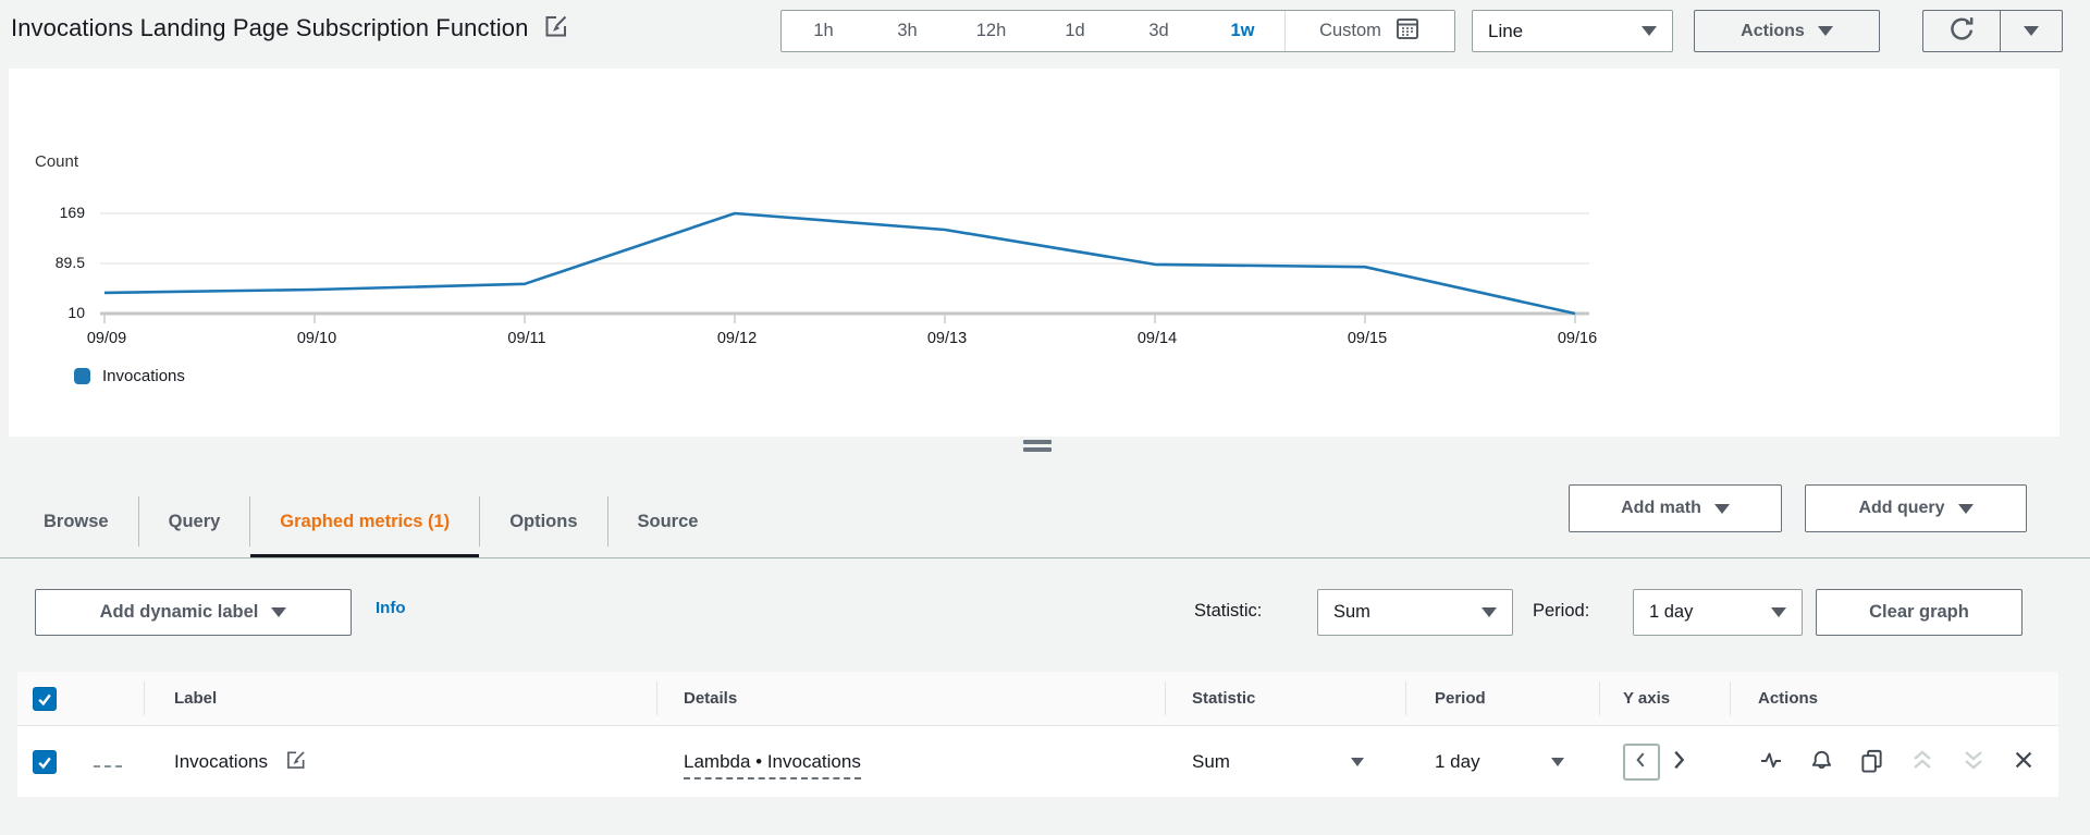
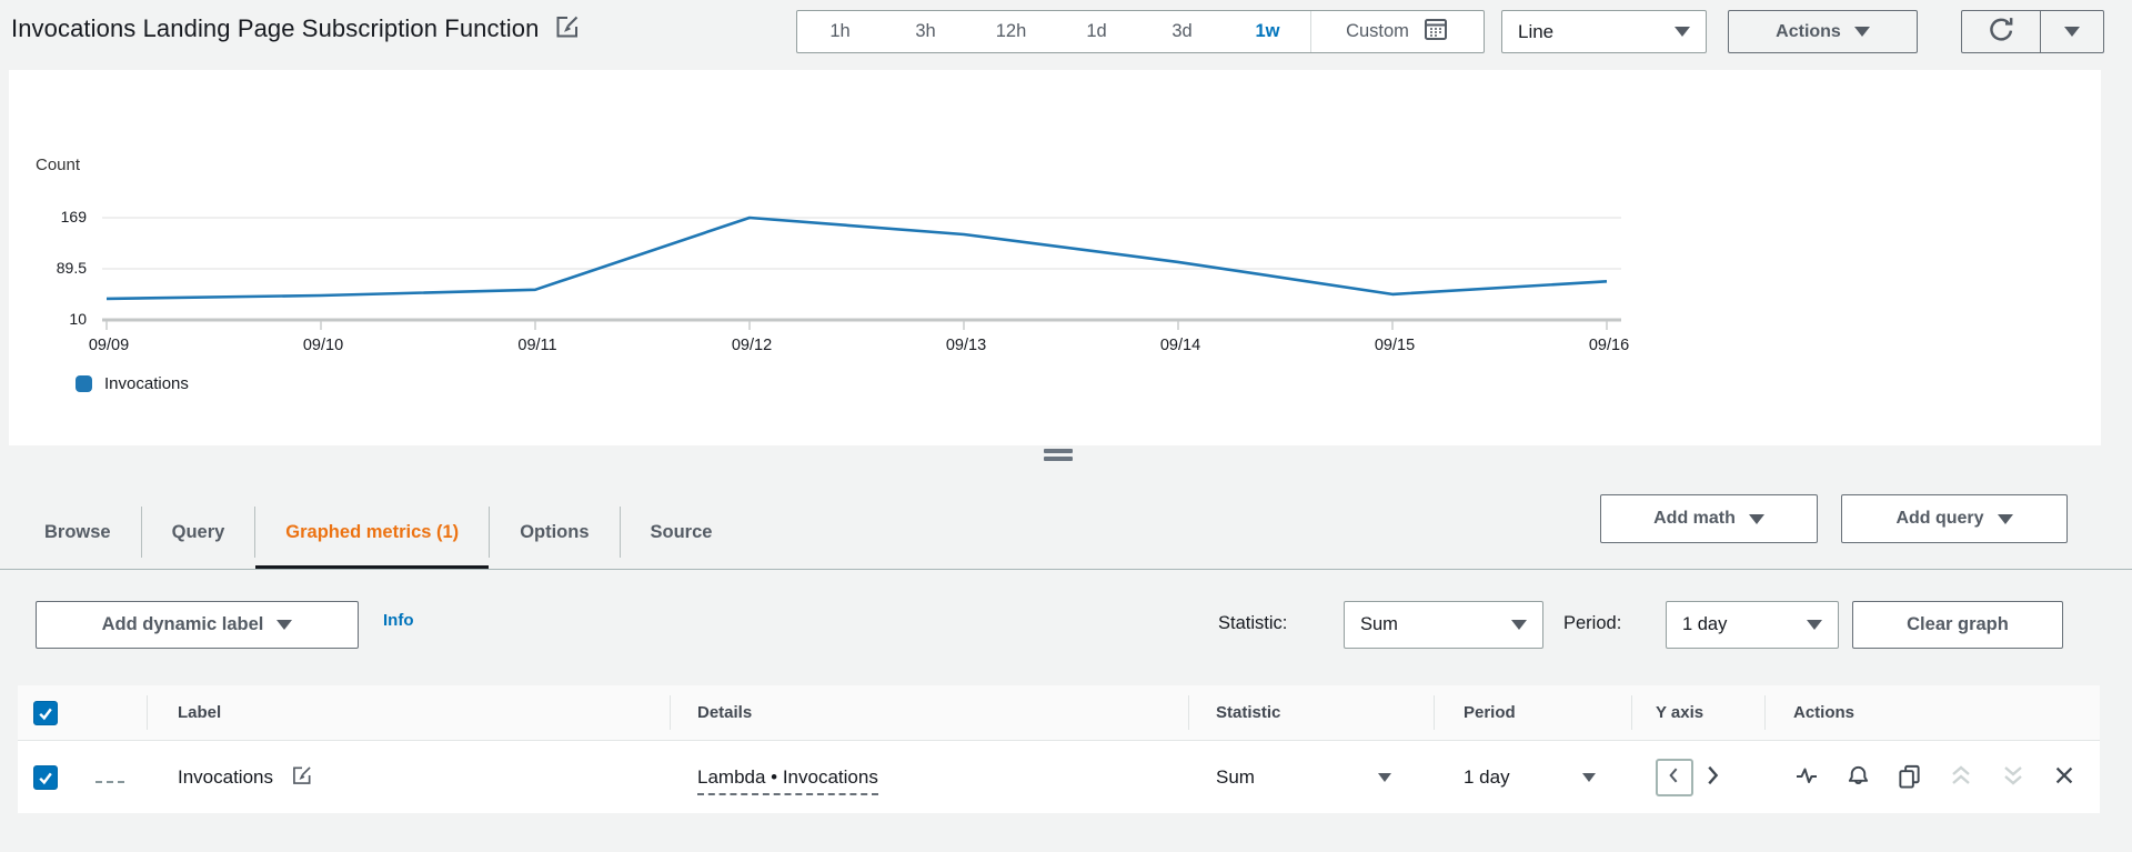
09/14: 90 -> 100
09/15: 80 -> 50
09/16: 10 -> 70
